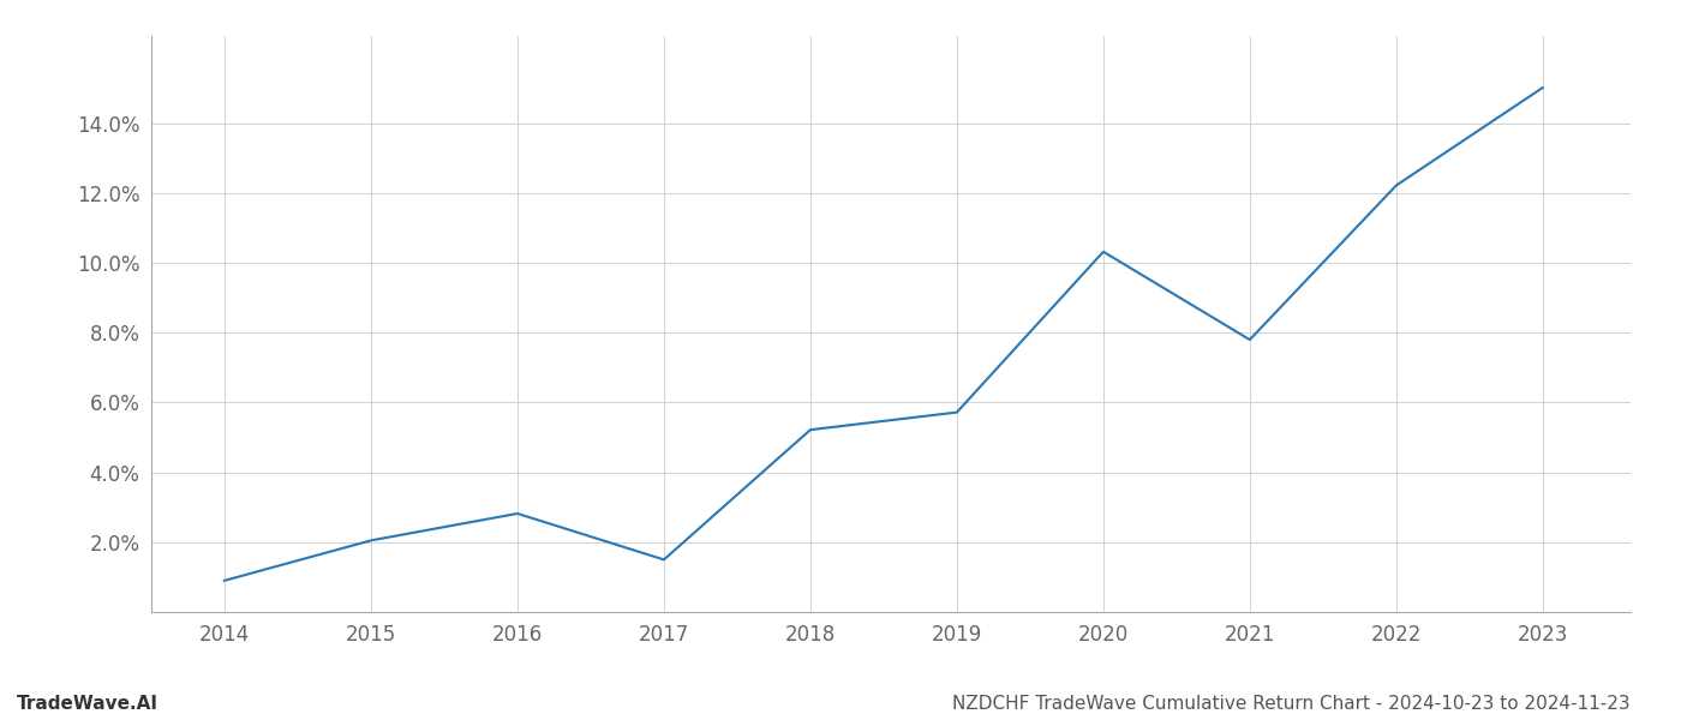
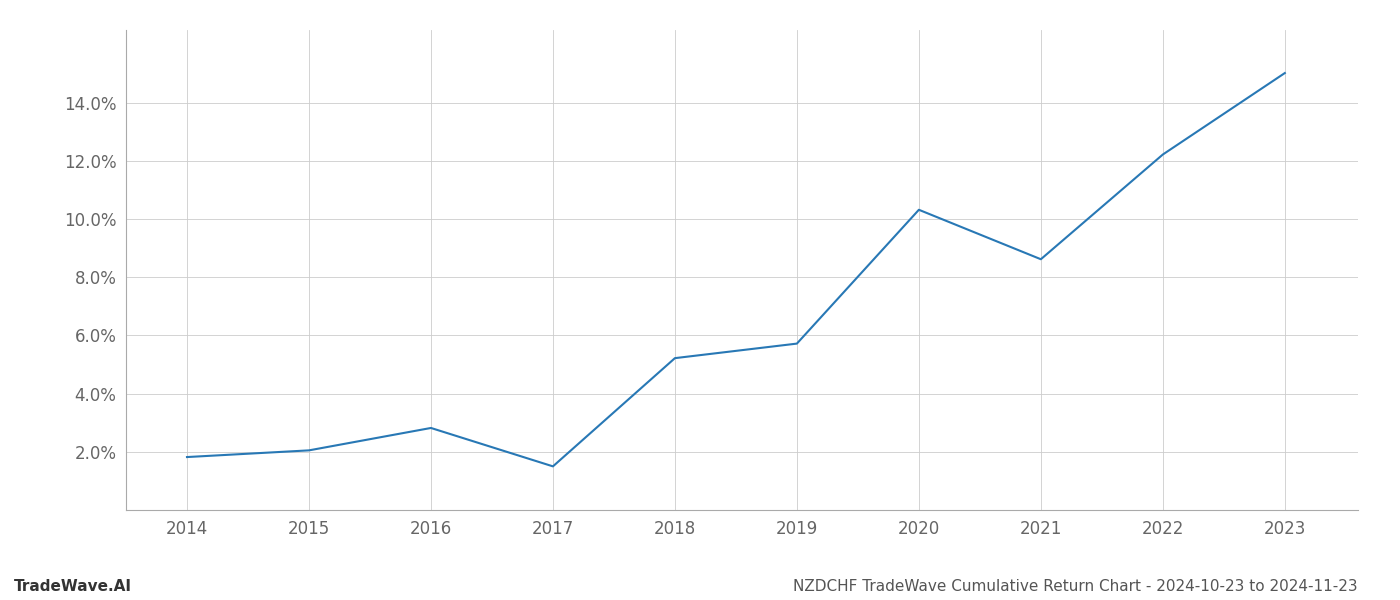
2014: 0.90% -> 1.82%
2021: 7.80% -> 8.62%
